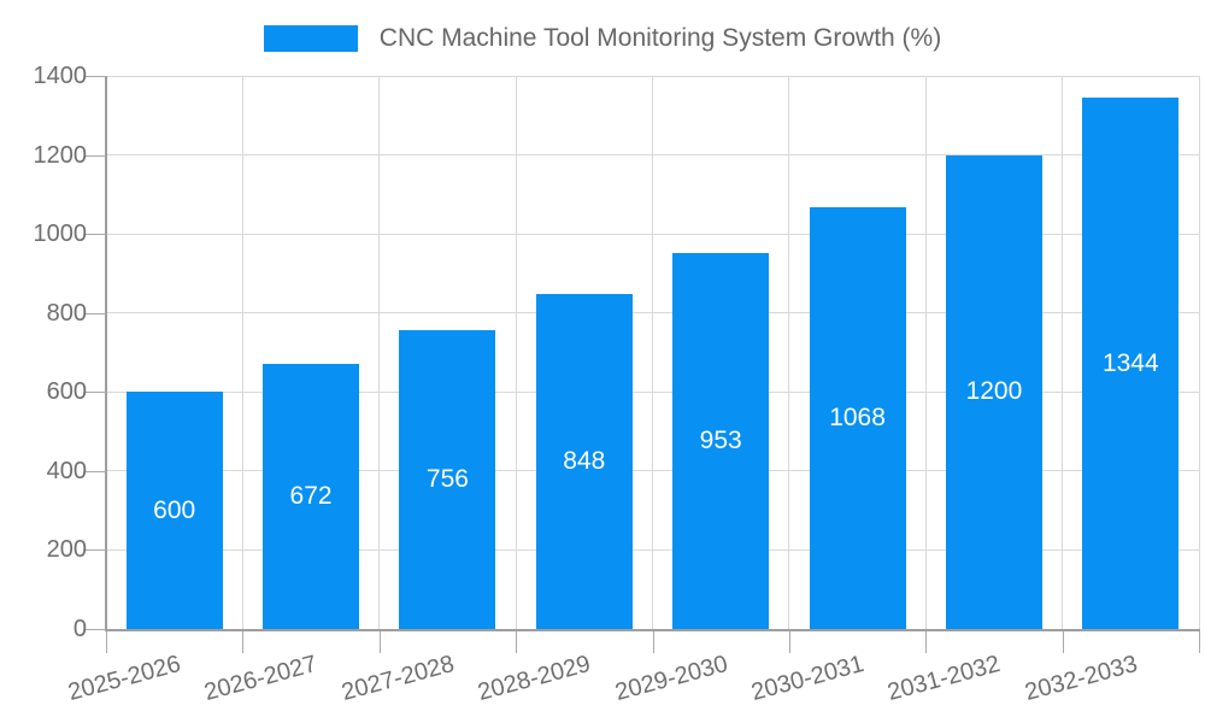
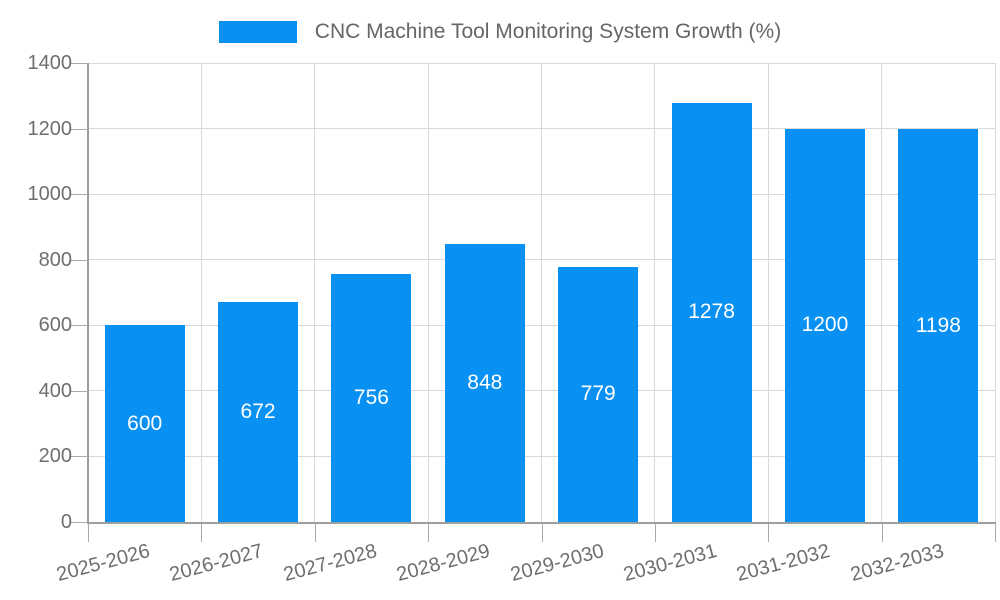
2029-2030: 953 -> 779
2030-2031: 1068 -> 1278
2032-2033: 1344 -> 1198
